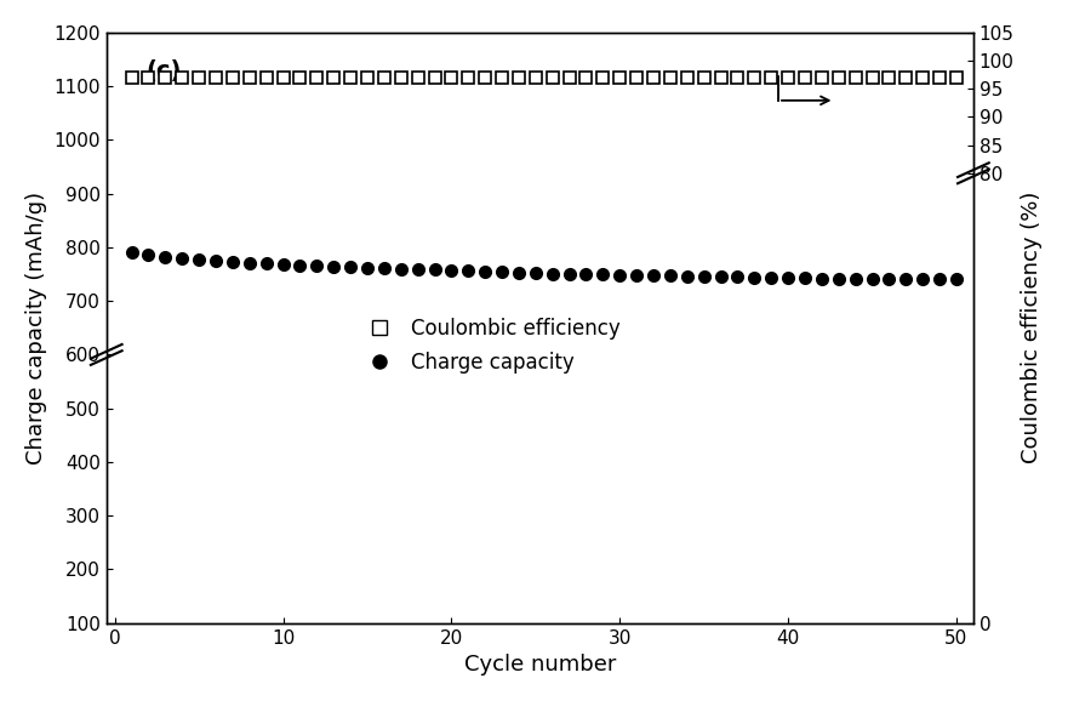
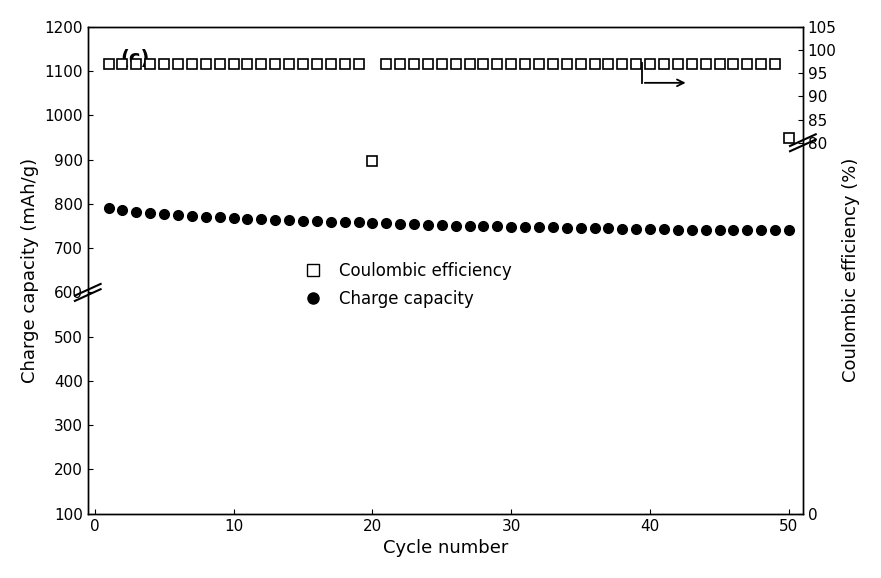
Coulombic efficiency/20: 97 -> 76
Coulombic efficiency/50: 97 -> 81
